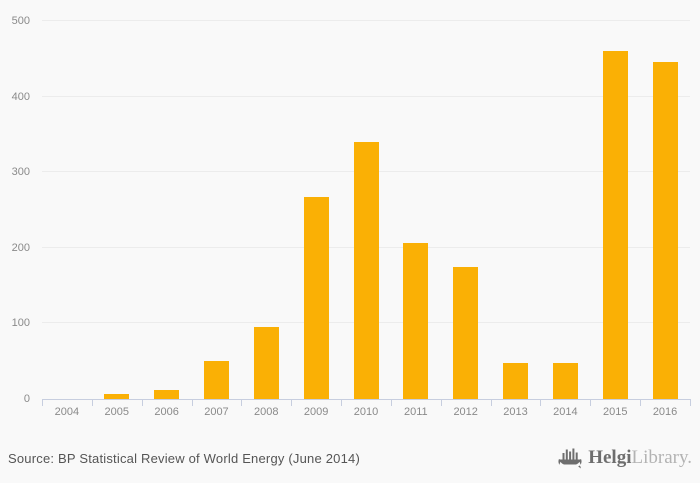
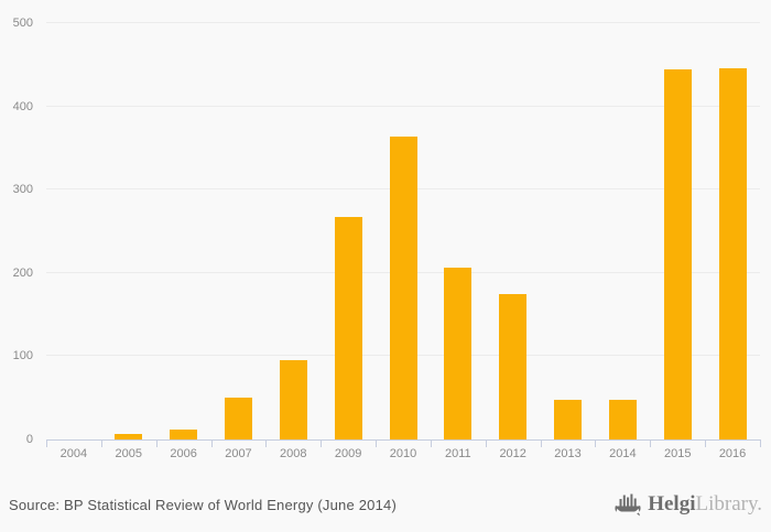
2010: 340 -> 360
2015: 460 -> 440
